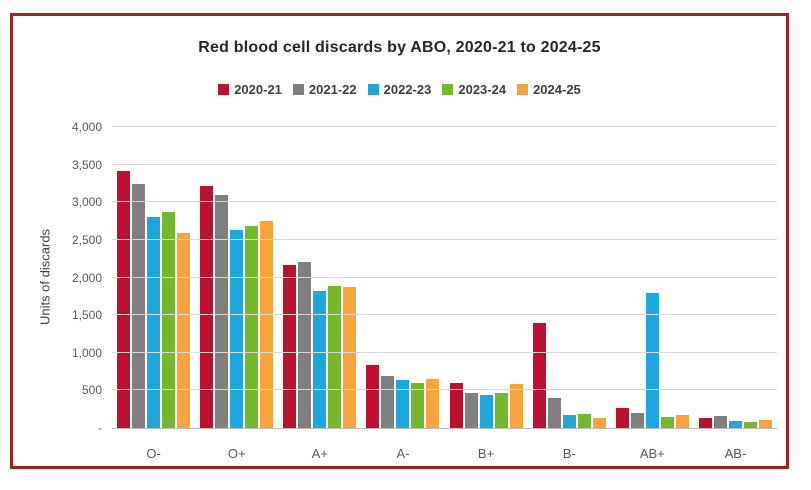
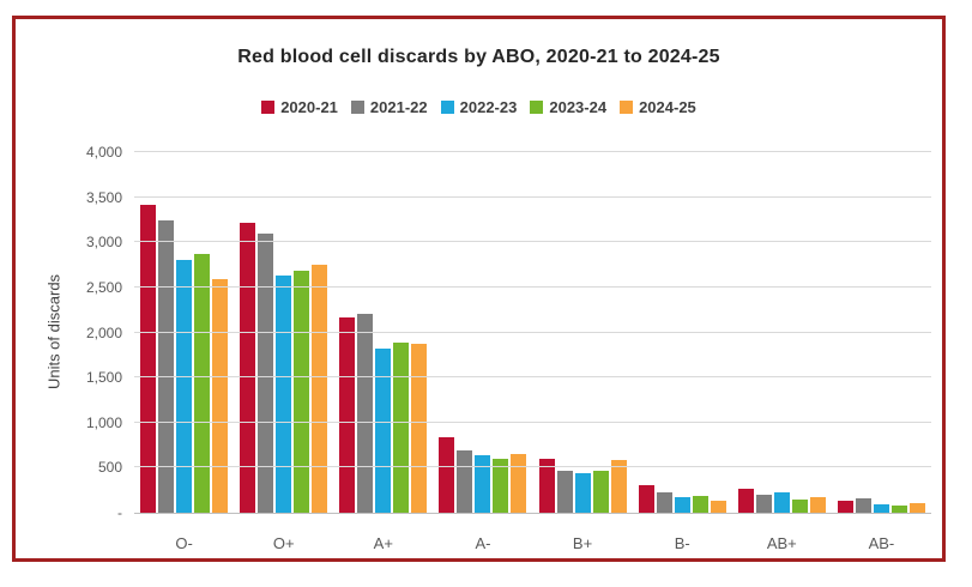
2020-21/B-: 1400 -> 300
2021-22/B-: 400 -> 200
2022-23/AB+: 1800 -> 200
